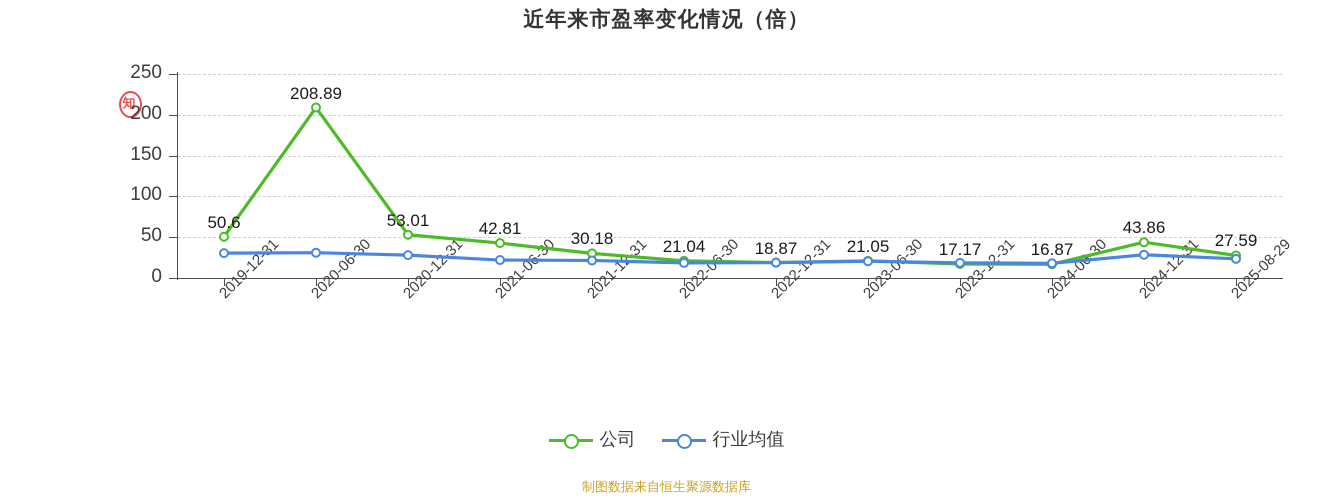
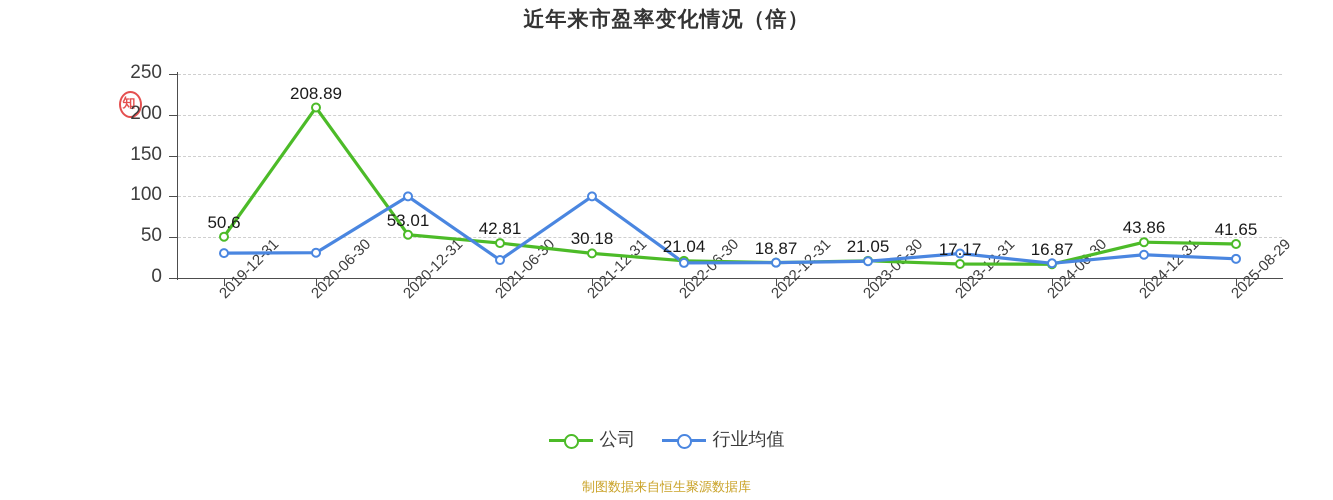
行业均值/2020-12-31: 30 -> 100
行业均值/2021-12-31: 20 -> 100
行业均值/2023-12-31: 20 -> 30
公司/2025-08-29: 27.59 -> 41.65
